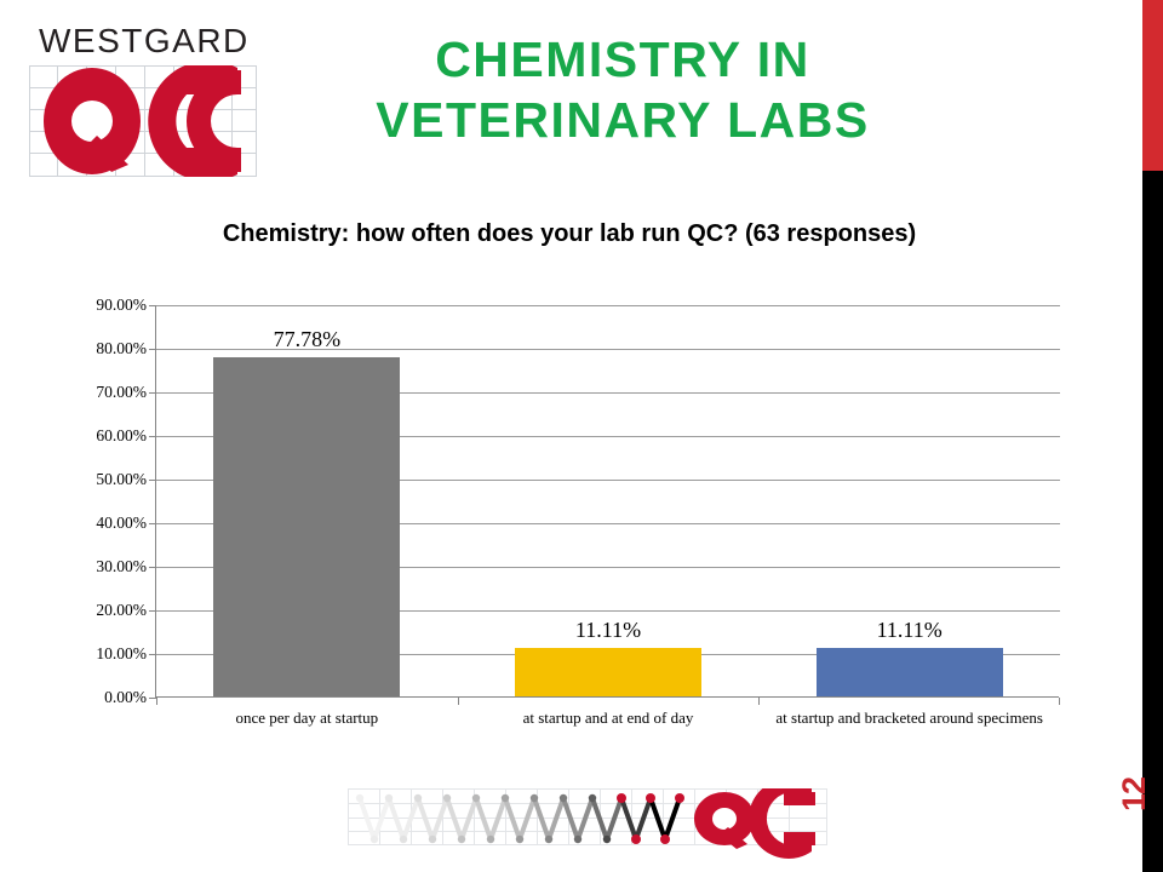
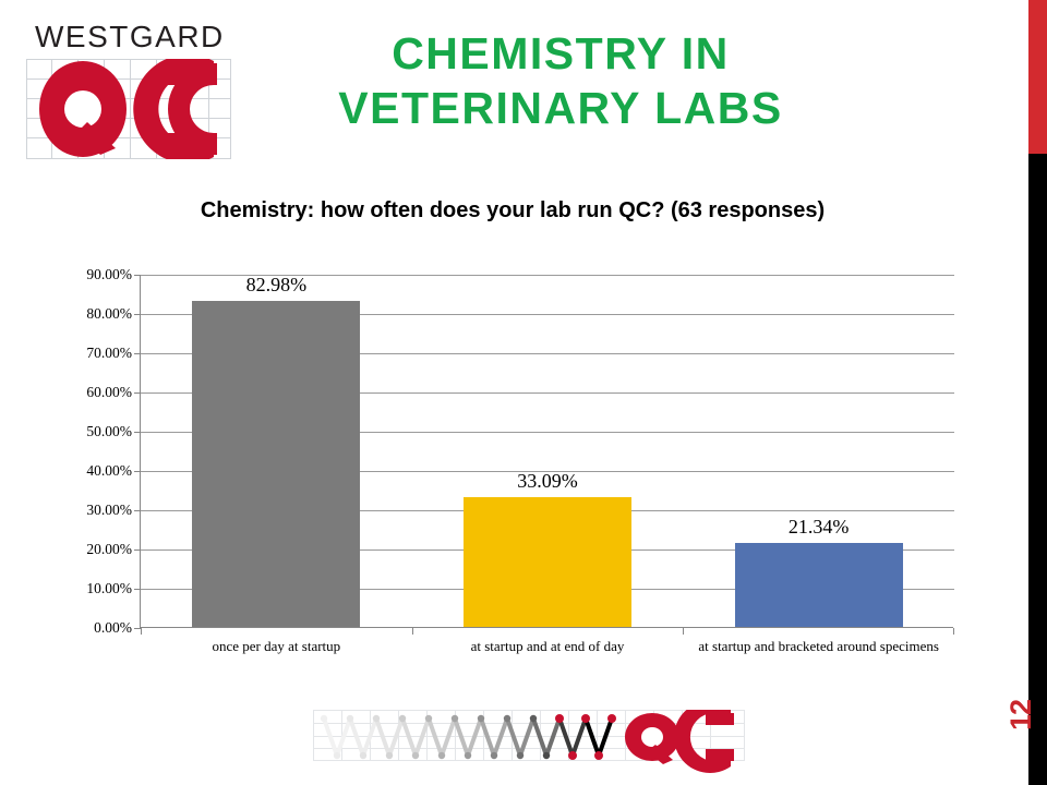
once per day at startup: 77.78% -> 82.98%
at startup and at end of day: 11.11% -> 33.09%
at startup and bracketed around specimens: 11.11% -> 21.34%
